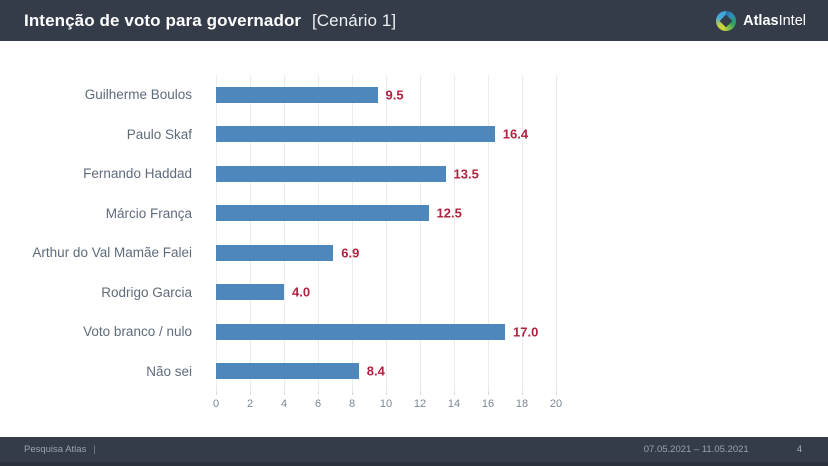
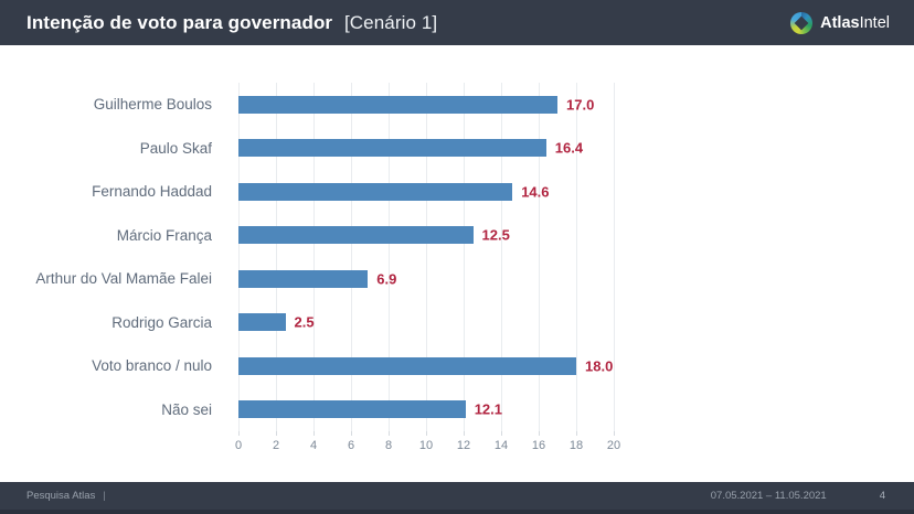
Guilherme Boulos: 9.5 -> 17.0
Fernando Haddad: 13.5 -> 14.6
Rodrigo Garcia: 4.0 -> 2.5
Voto branco / nulo: 17.0 -> 18.0
Não sei: 8.4 -> 12.1
